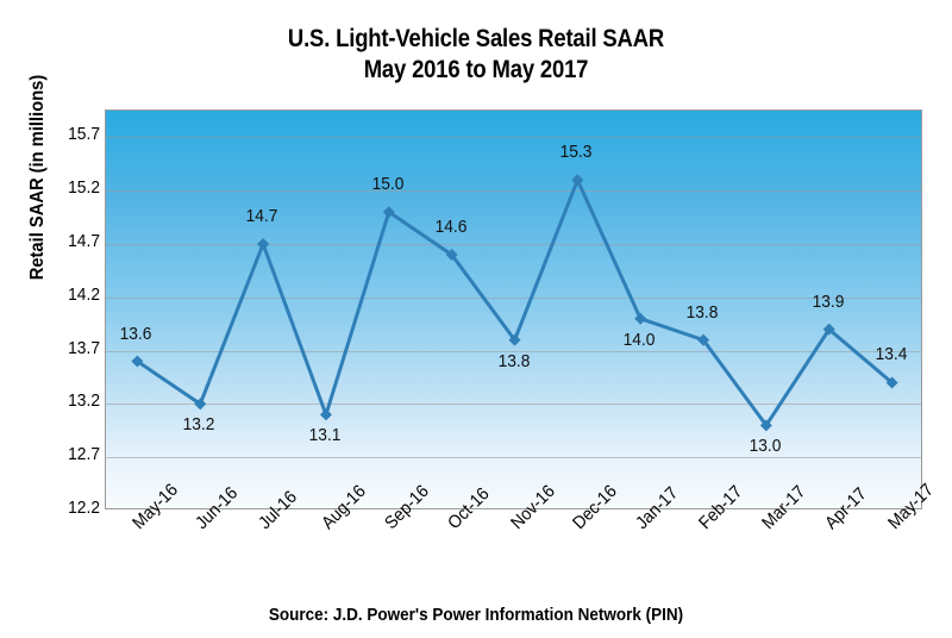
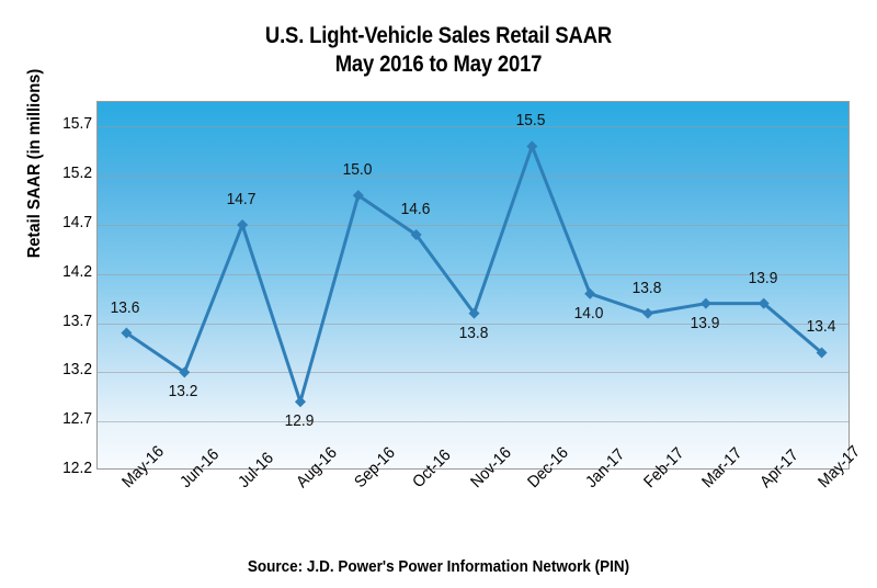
Aug-16: 13.1 -> 12.9
Dec-16: 15.3 -> 15.5
Mar-17: 13.0 -> 13.9
